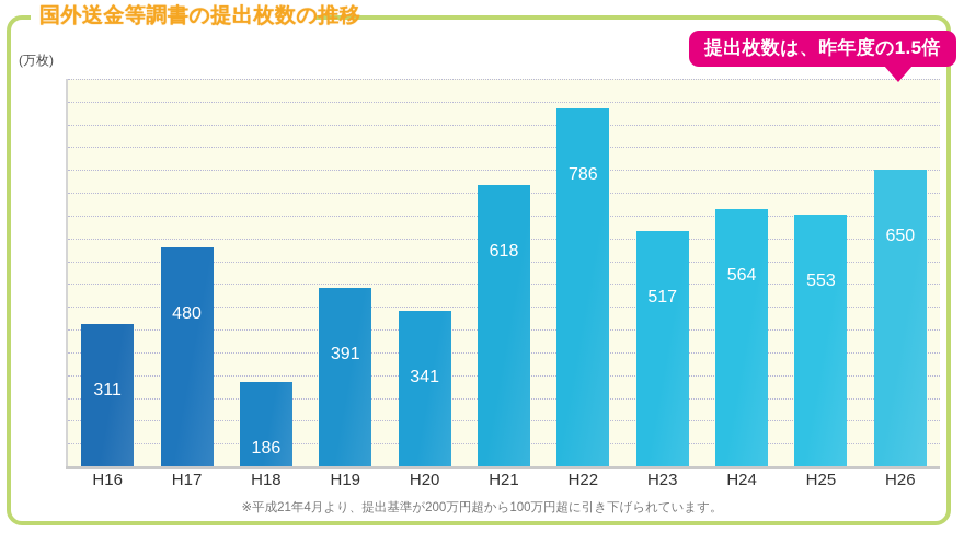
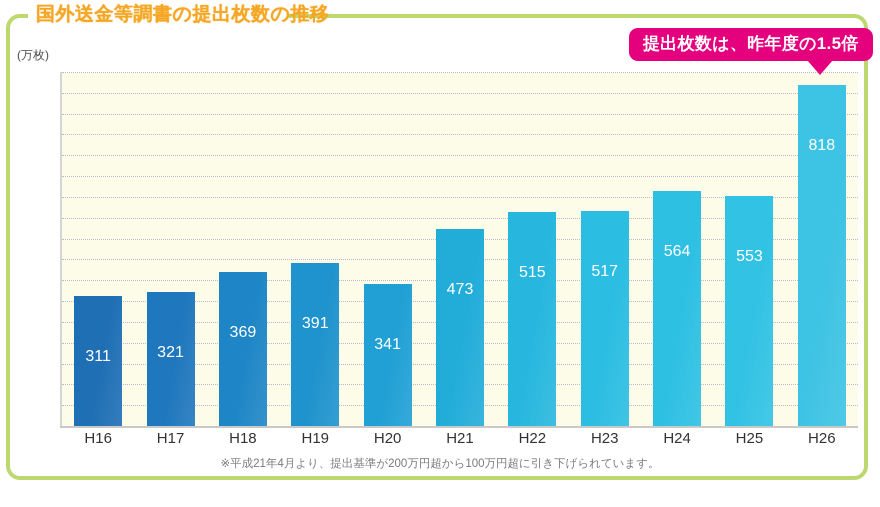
H17: 480 -> 321
H18: 186 -> 369
H21: 618 -> 473
H22: 786 -> 515
H26: 650 -> 818
